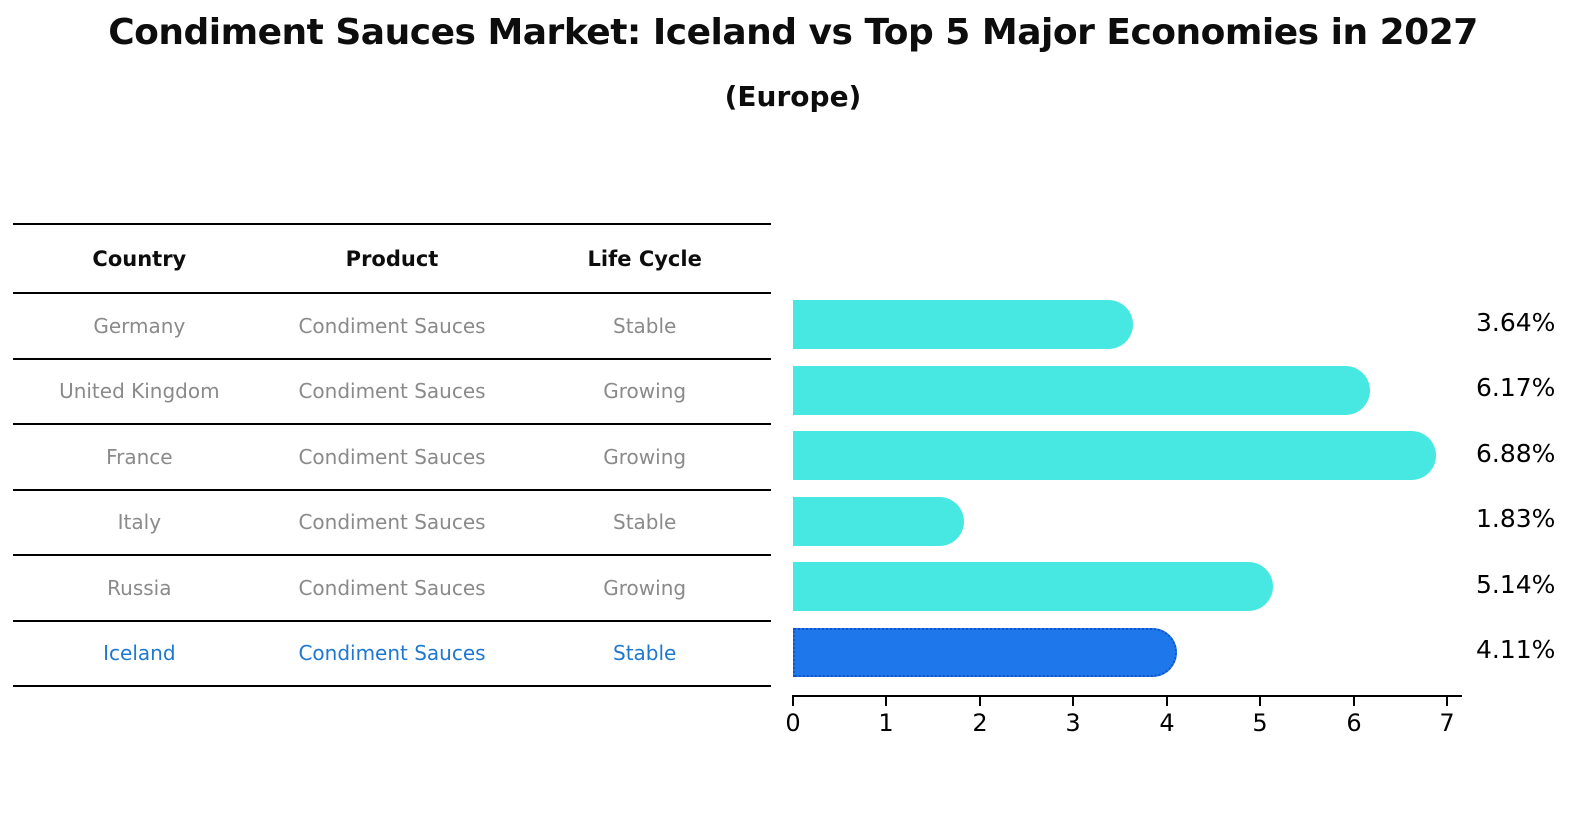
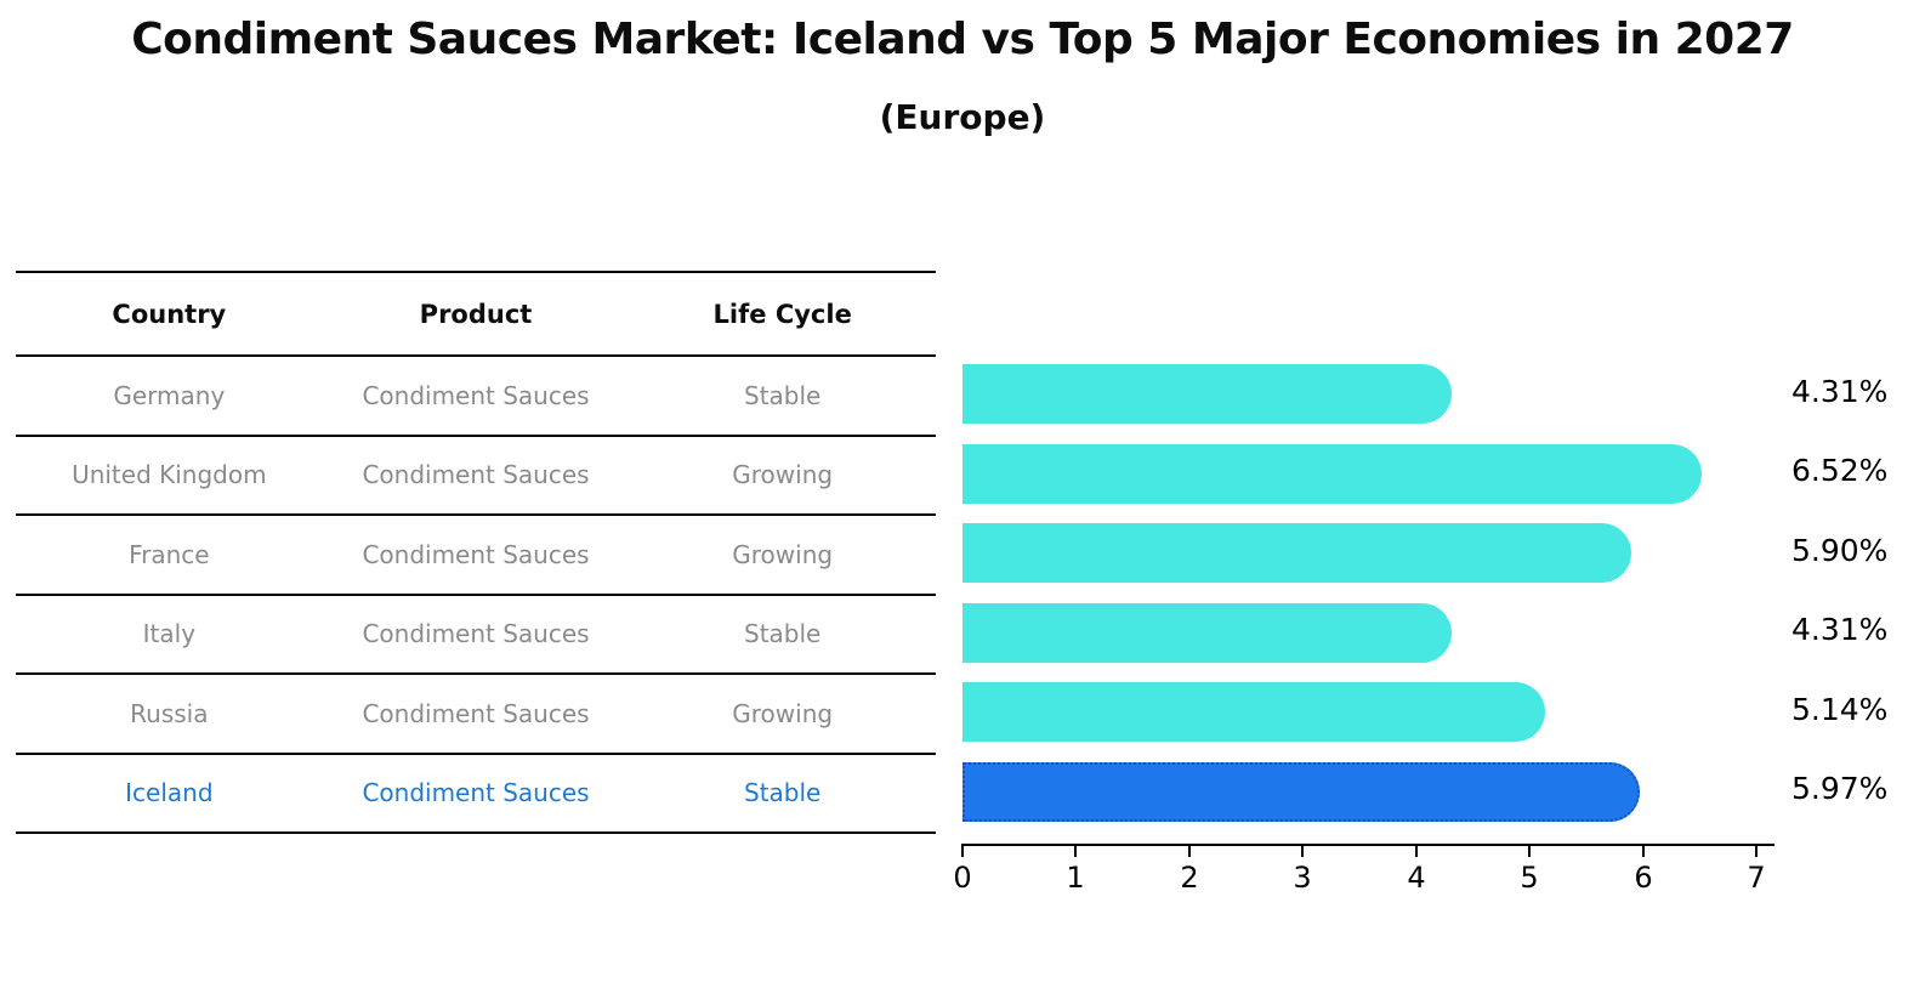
Germany: 3.64% -> 4.31%
United Kingdom: 6.17% -> 6.52%
France: 6.88% -> 5.90%
Italy: 1.83% -> 4.31%
Iceland: 4.11% -> 5.97%
